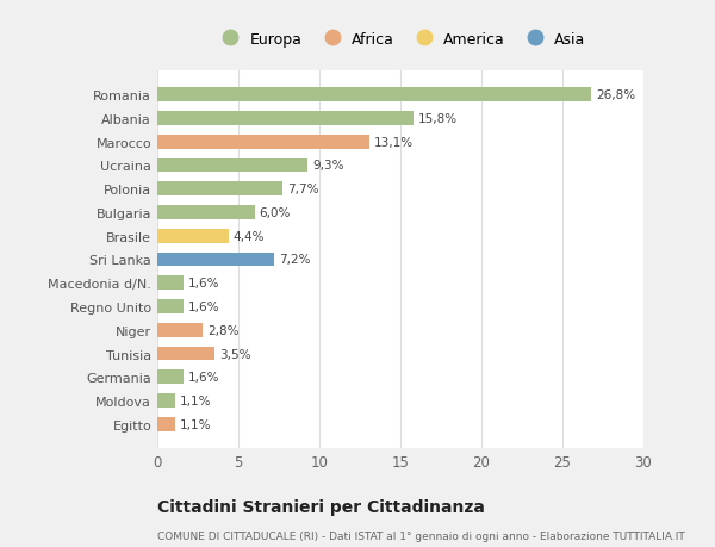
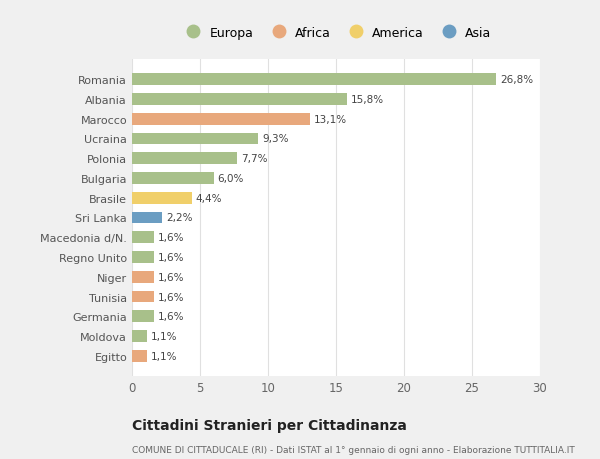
Sri Lanka: 7,2% -> 2,2%
Niger: 2,8% -> 1,6%
Tunisia: 3,5% -> 1,6%
